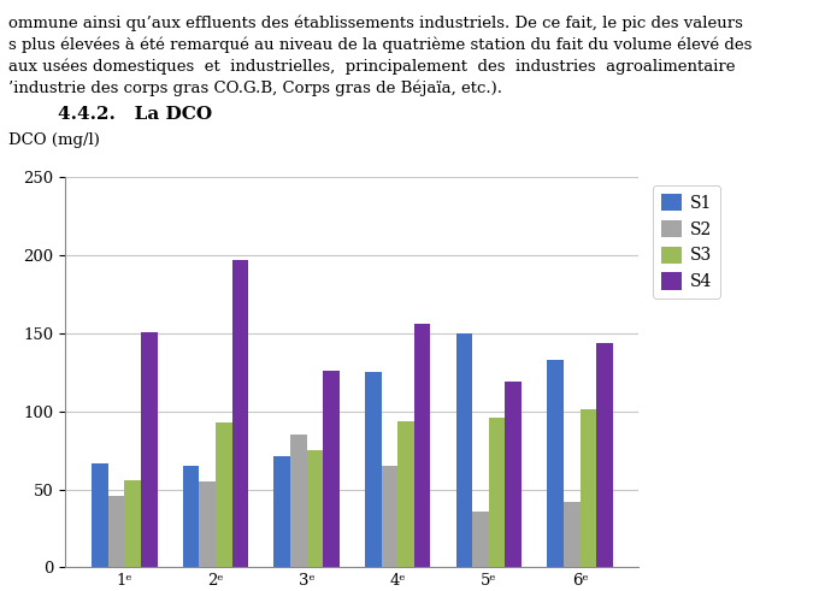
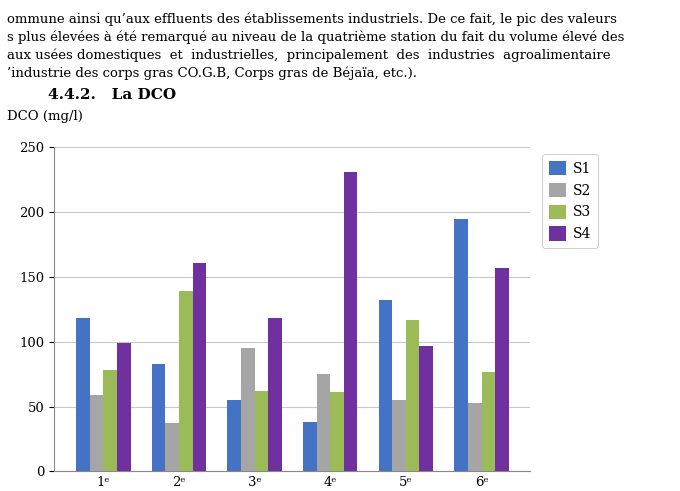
S1/1ᵉ: 67 -> 118
S2/1ᵉ: 46 -> 59
S3/1ᵉ: 56 -> 78
S4/1ᵉ: 151 -> 99
S1/2ᵉ: 65 -> 83
S2/2ᵉ: 55 -> 37
S3/2ᵉ: 93 -> 139
S4/2ᵉ: 197 -> 161
S1/3ᵉ: 71 -> 55
S2/3ᵉ: 85 -> 95
S3/3ᵉ: 75 -> 62
S4/3ᵉ: 126 -> 118
S1/4ᵉ: 125 -> 38
S2/4ᵉ: 65 -> 75
S3/4ᵉ: 94 -> 61
S4/4ᵉ: 156 -> 231
S1/5ᵉ: 150 -> 132
S2/5ᵉ: 36 -> 55
S3/5ᵉ: 96 -> 117
S4/5ᵉ: 119 -> 97
S1/6ᵉ: 133 -> 195
S2/6ᵉ: 42 -> 53
S3/6ᵉ: 101 -> 77
S4/6ᵉ: 144 -> 157
